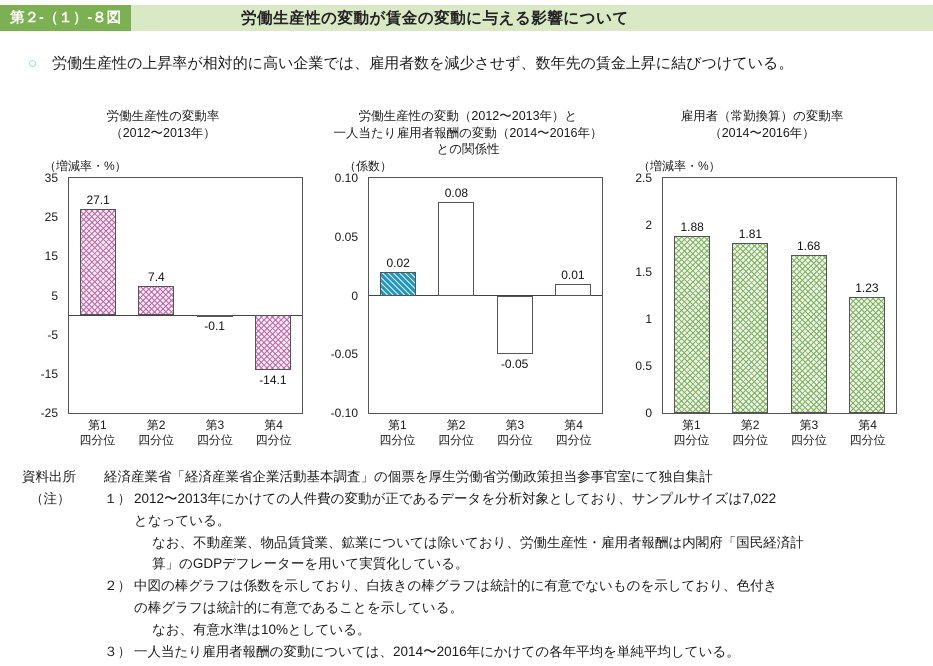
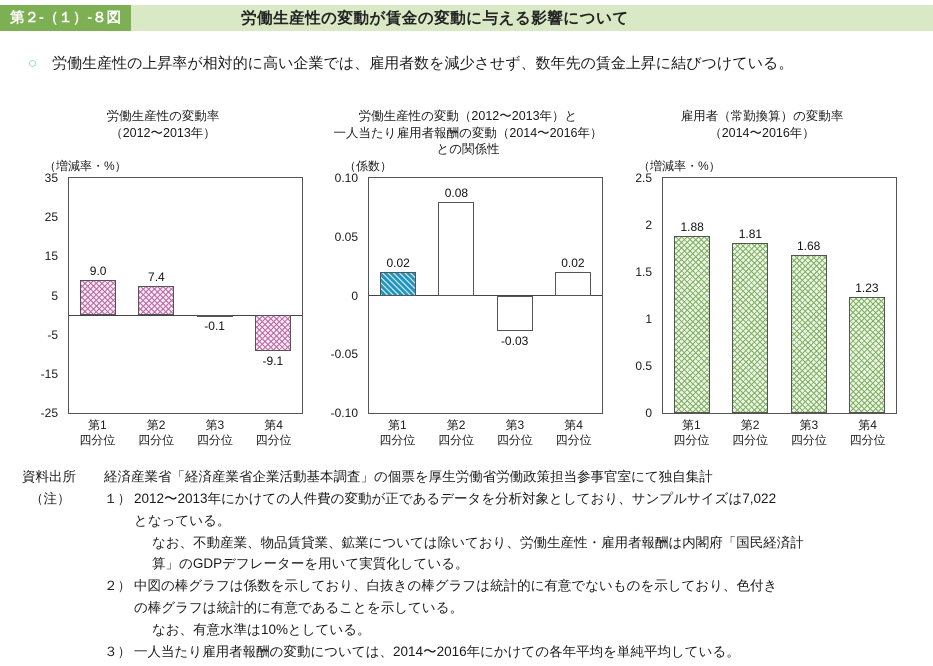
労働生産性の変動率 （2012〜2013年）/第1 四分位: 27.1 -> 9.0
労働生産性の変動率 （2012〜2013年）/第4 四分位: -14.1 -> -9.1
労働生産性の変動（2012〜2013年）と 一人当たり雇用者報酬の変動（2014〜2016年） との関係性/第3 四分位: -0.05 -> -0.03
労働生産性の変動（2012〜2013年）と 一人当たり雇用者報酬の変動（2014〜2016年） との関係性/第4 四分位: 0.01 -> 0.02
